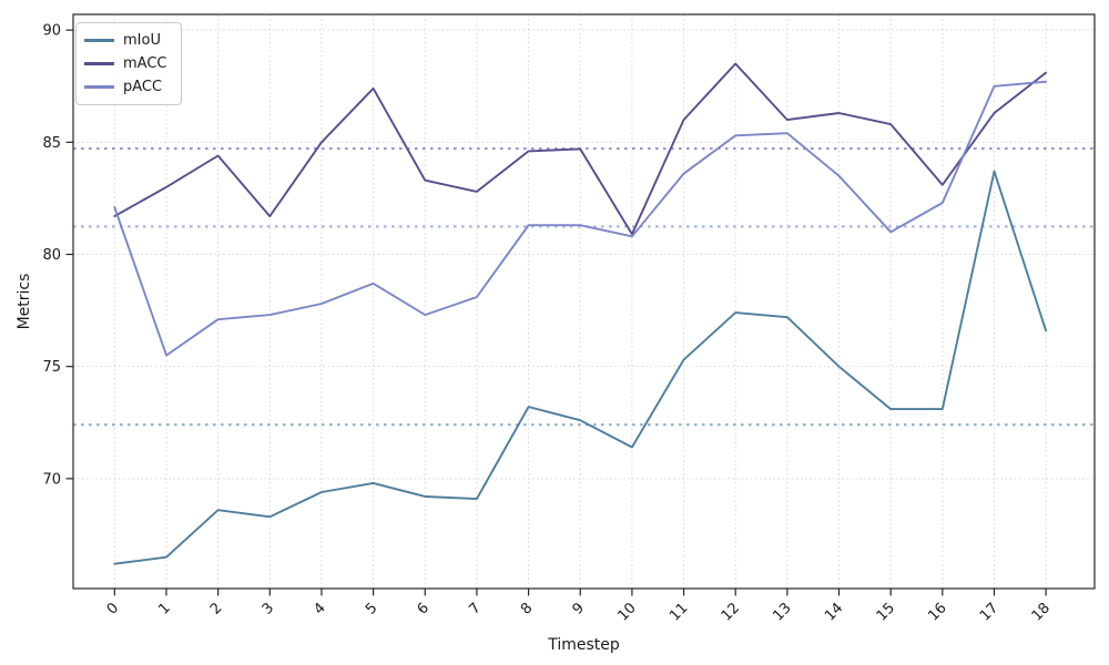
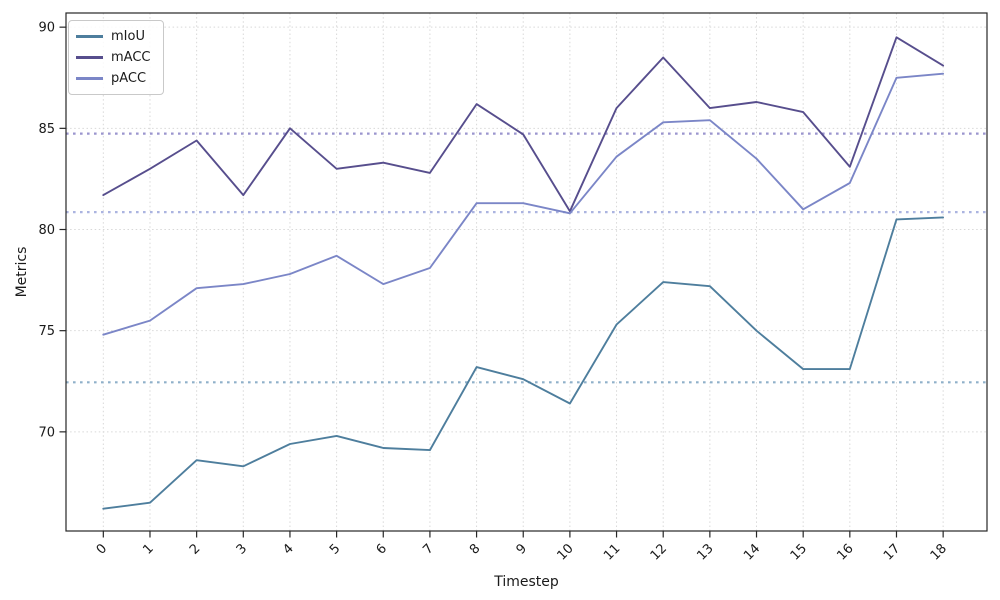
pACC/0: 82.1 -> 74.8
mACC/5: 87.4 -> 83.0
mACC/8: 84.6 -> 86.2
mIoU/17: 83.7 -> 80.5
mACC/17: 86.3 -> 89.5
mIoU/18: 76.6 -> 80.6
